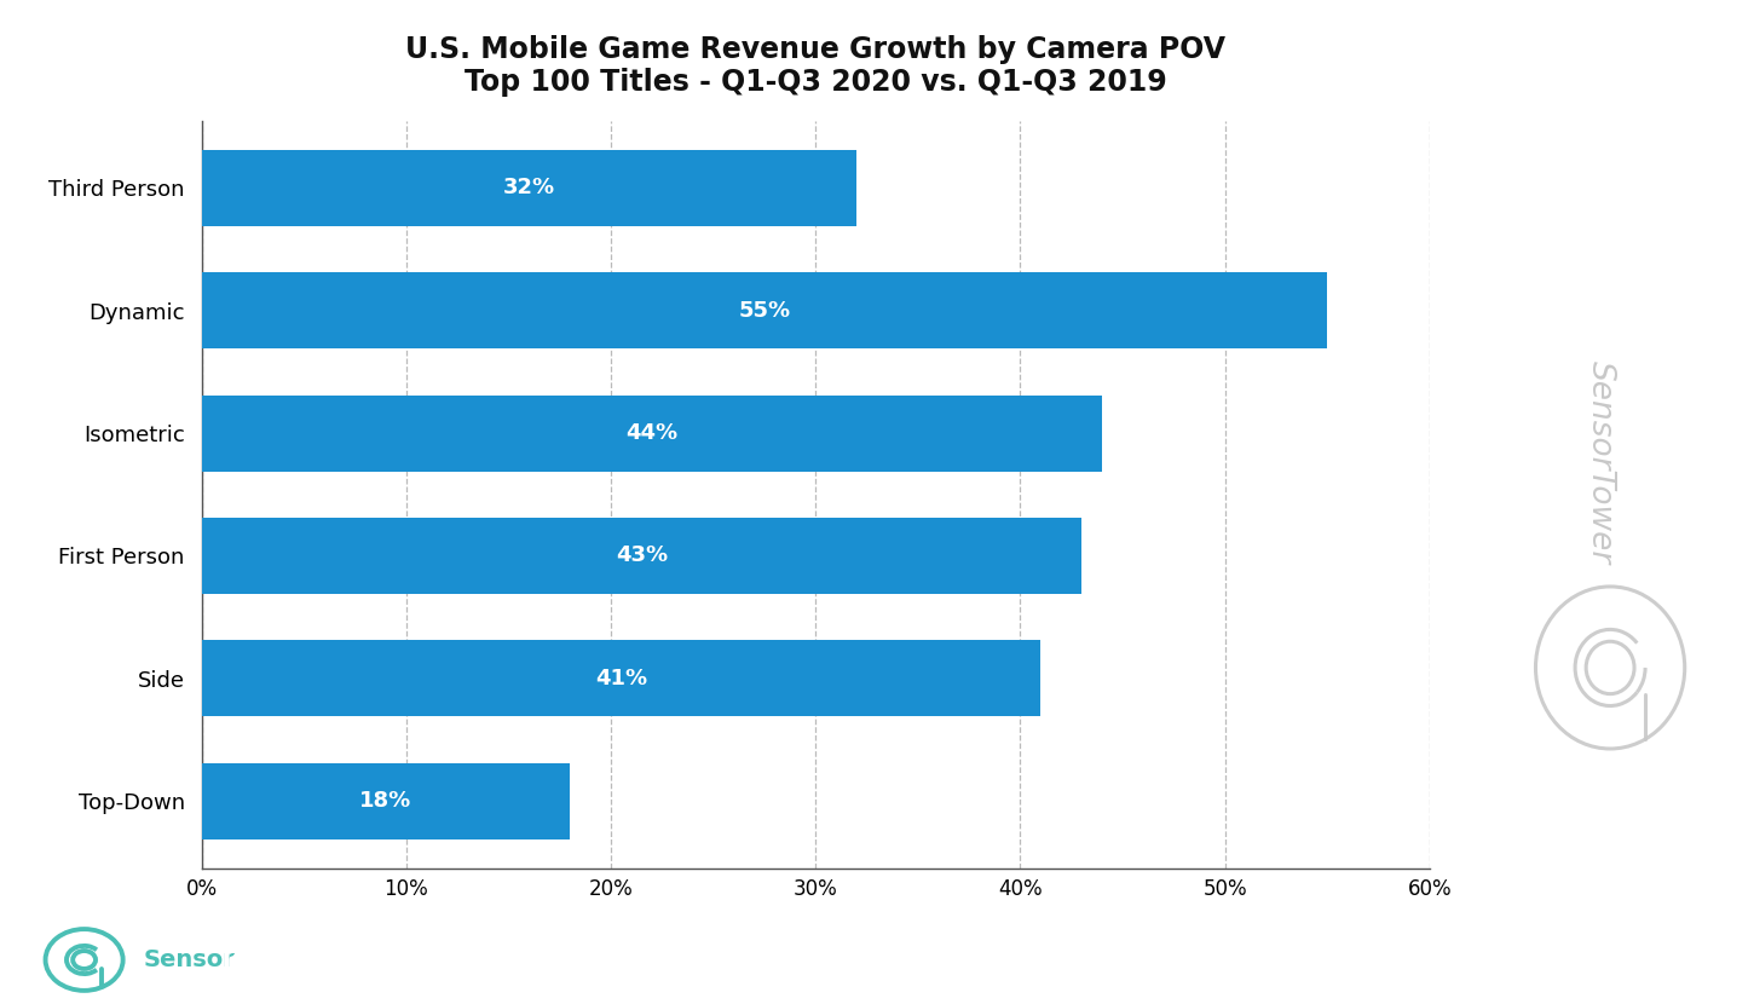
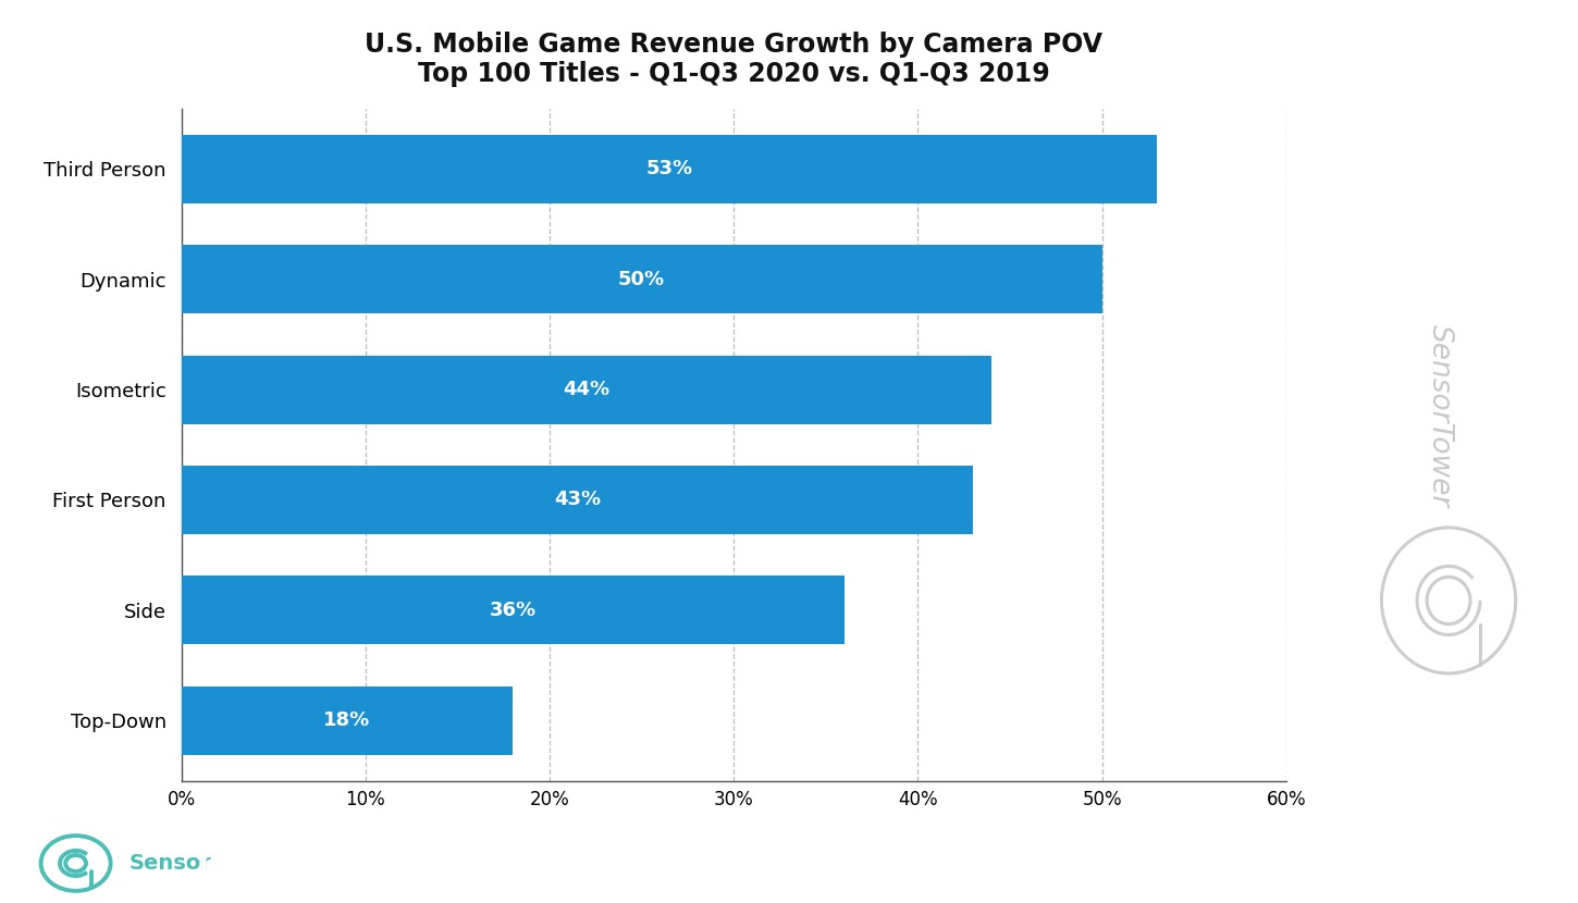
Third Person: 32% -> 53%
Dynamic: 55% -> 50%
Side: 41% -> 36%
